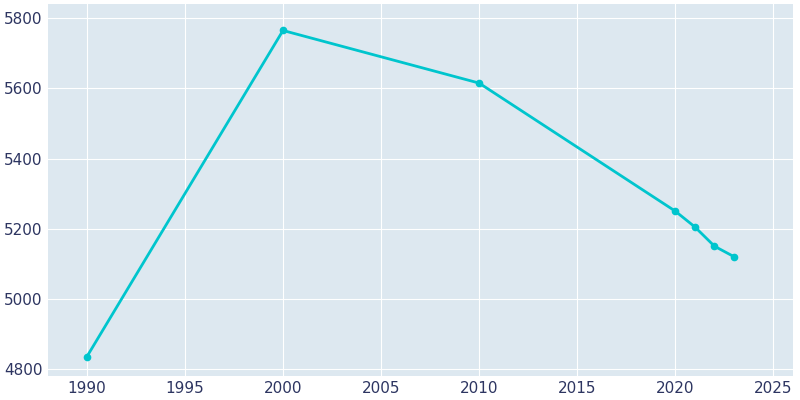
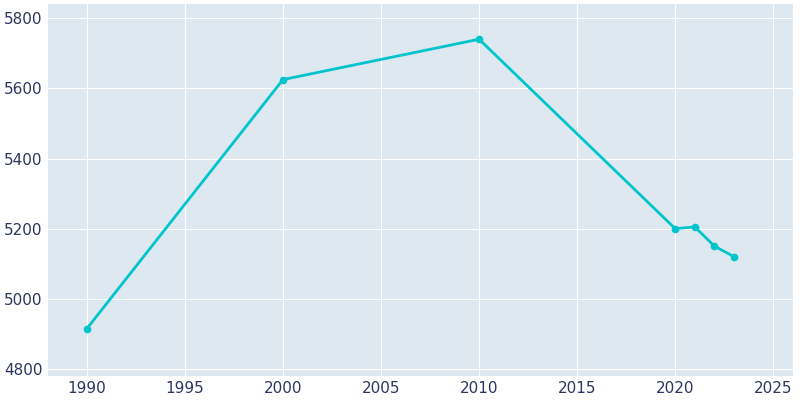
1990: 4835 -> 4915
2000: 5765 -> 5625
2010: 5615 -> 5740
2020: 5250 -> 5200
